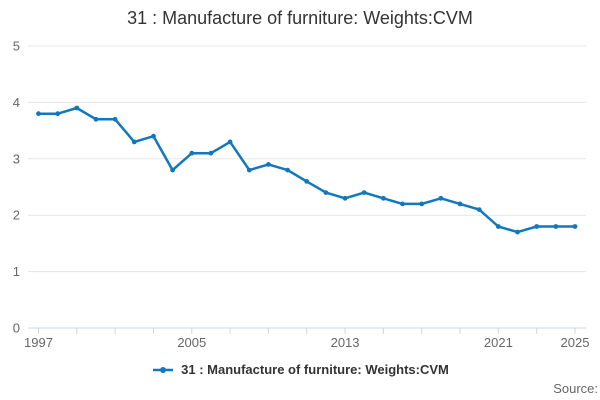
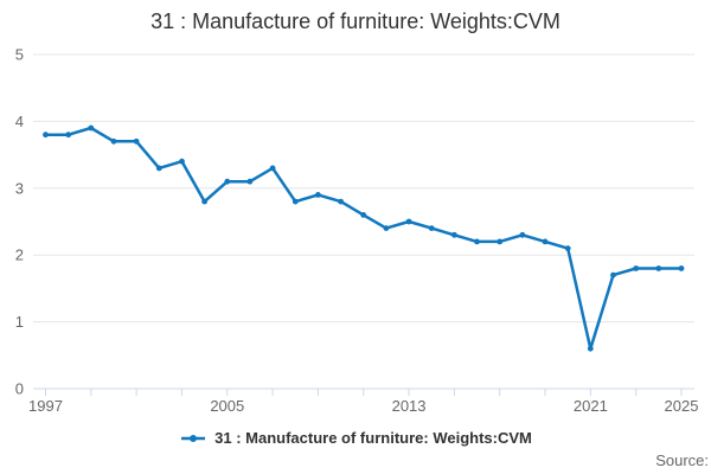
2013: 2.3 -> 2.5
2021: 1.8 -> 0.6
